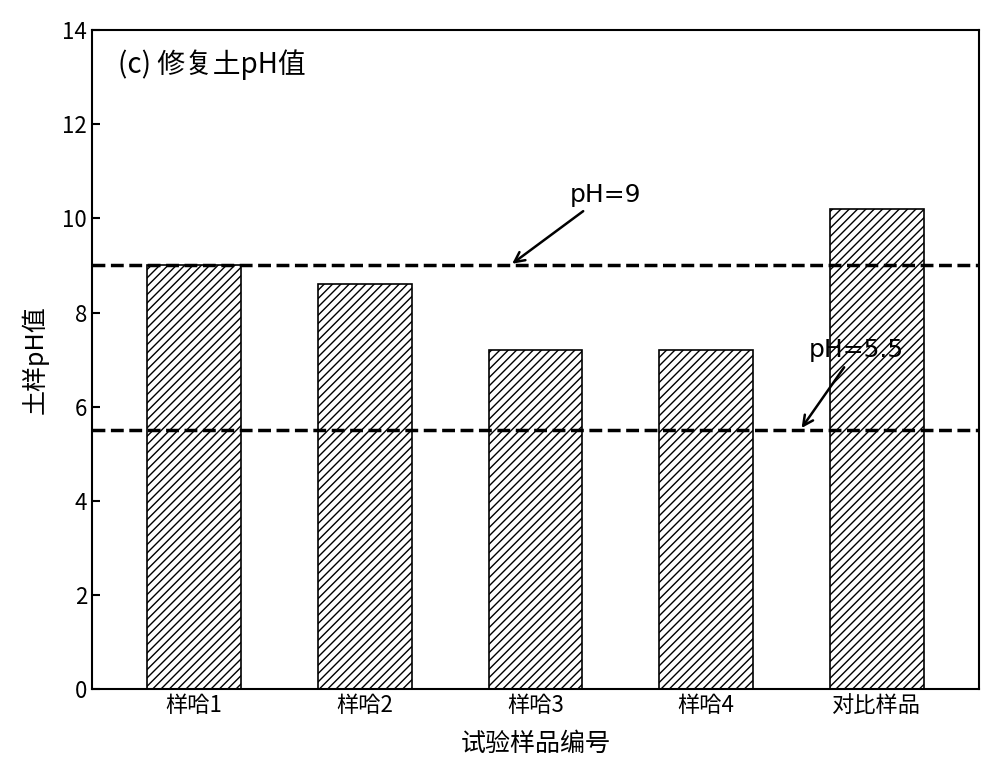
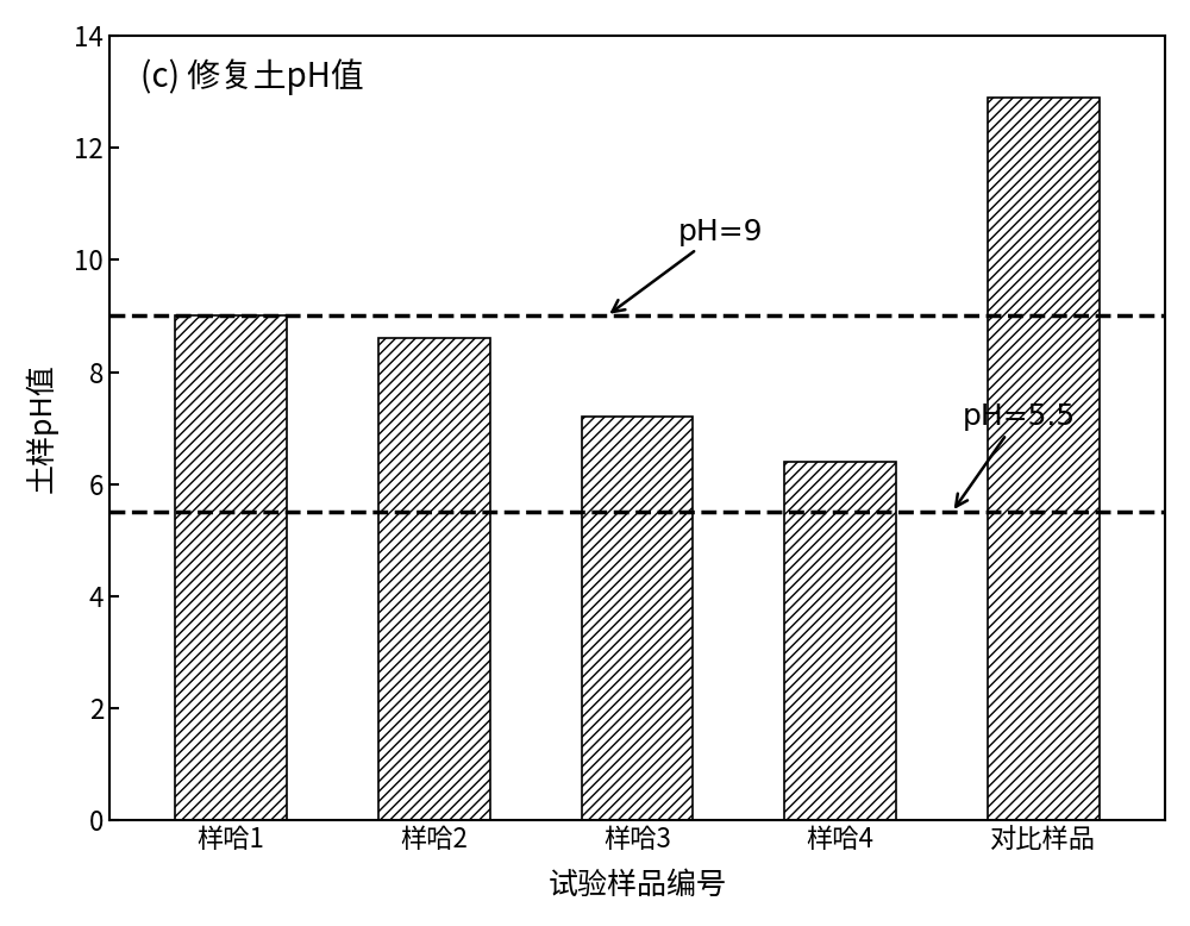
样哈4: 7.2 -> 6.4
对比样品: 10.2 -> 12.9
